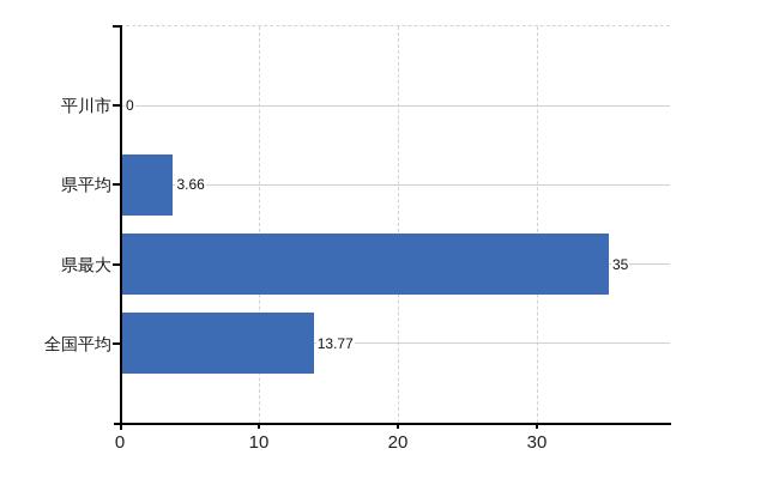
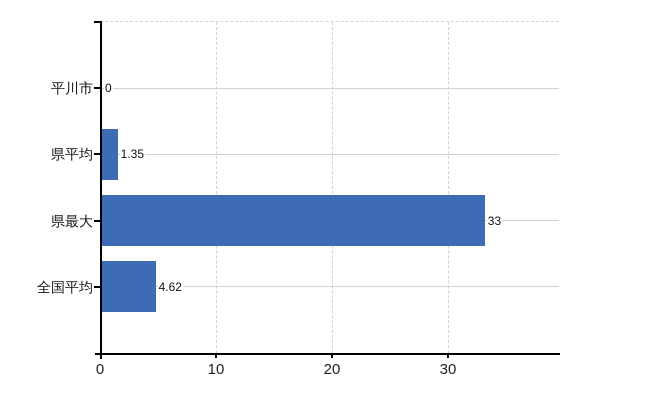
県平均: 3.66 -> 1.35
県最大: 35 -> 33
全国平均: 13.77 -> 4.62
